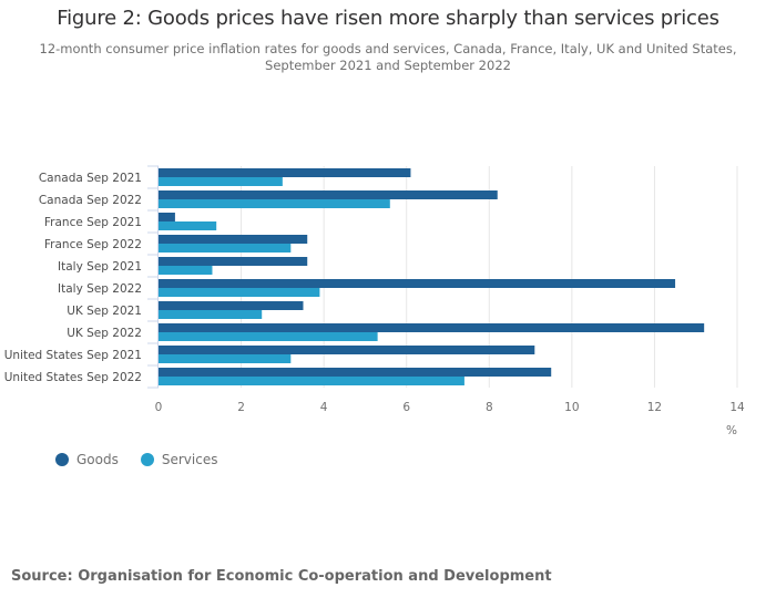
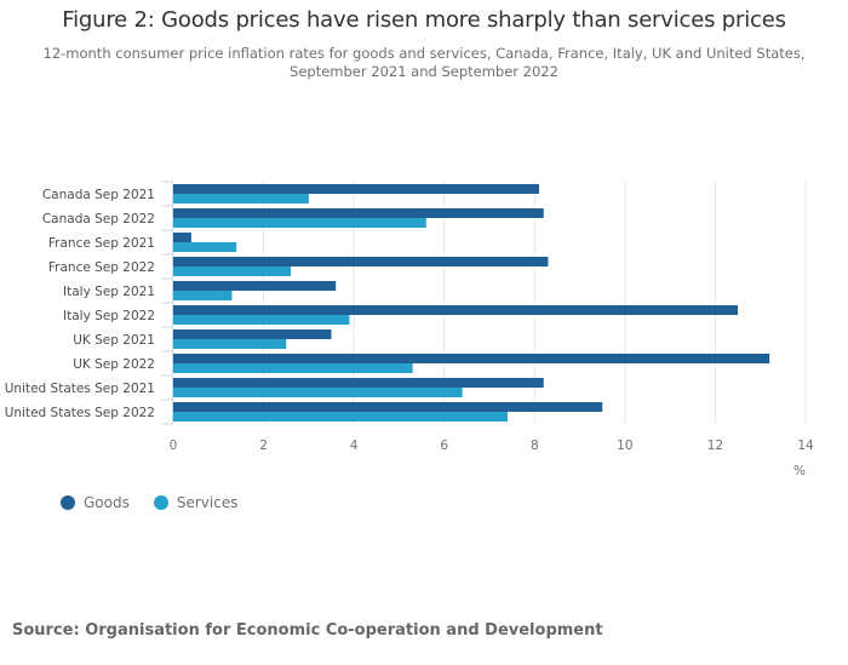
Goods/Canada Sep 2021: 6.1 -> 8.1
Goods/France Sep 2022: 3.6 -> 8.3
Services/France Sep 2022: 3.2 -> 2.6
Goods/United States Sep 2021: 9.1 -> 8.2
Services/United States Sep 2021: 3.2 -> 6.4
